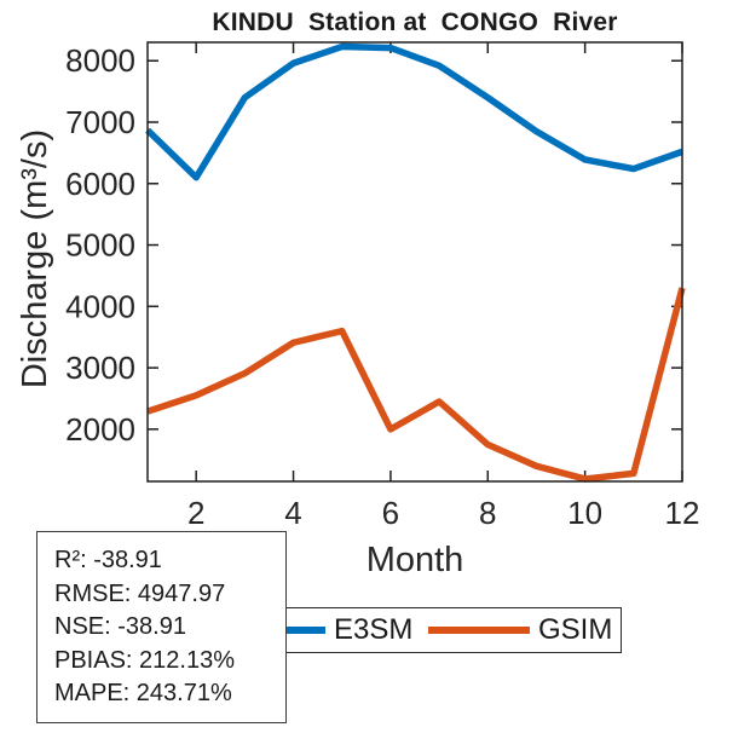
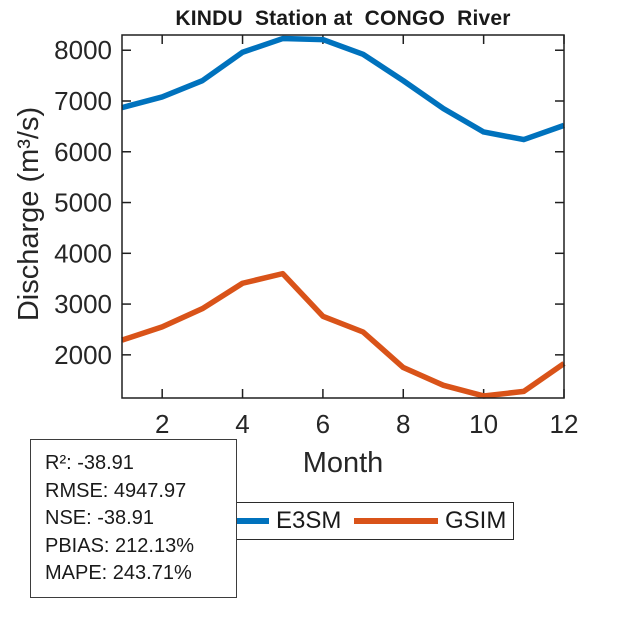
E3SM/2: 6100 -> 7100
GSIM/6: 2000 -> 2800
GSIM/12: 4300 -> 1800
